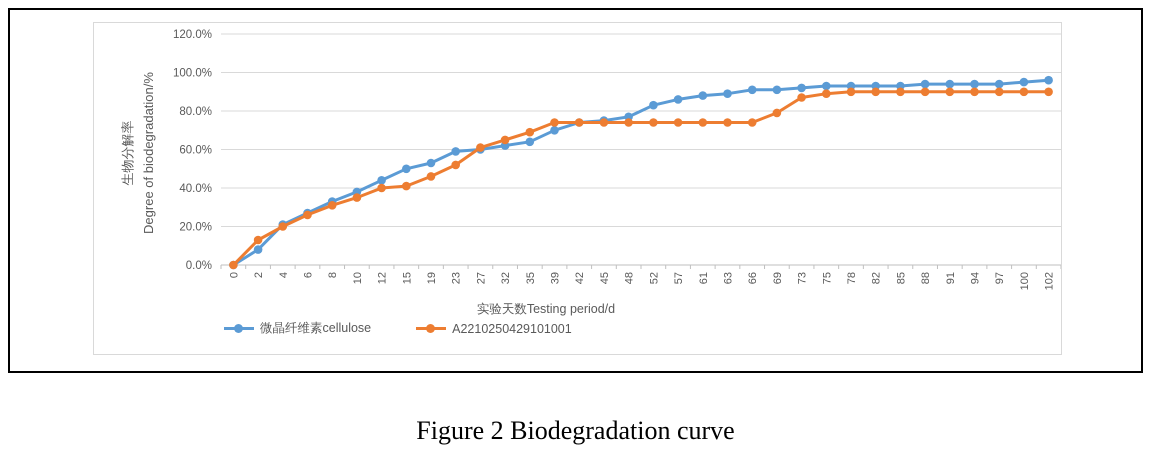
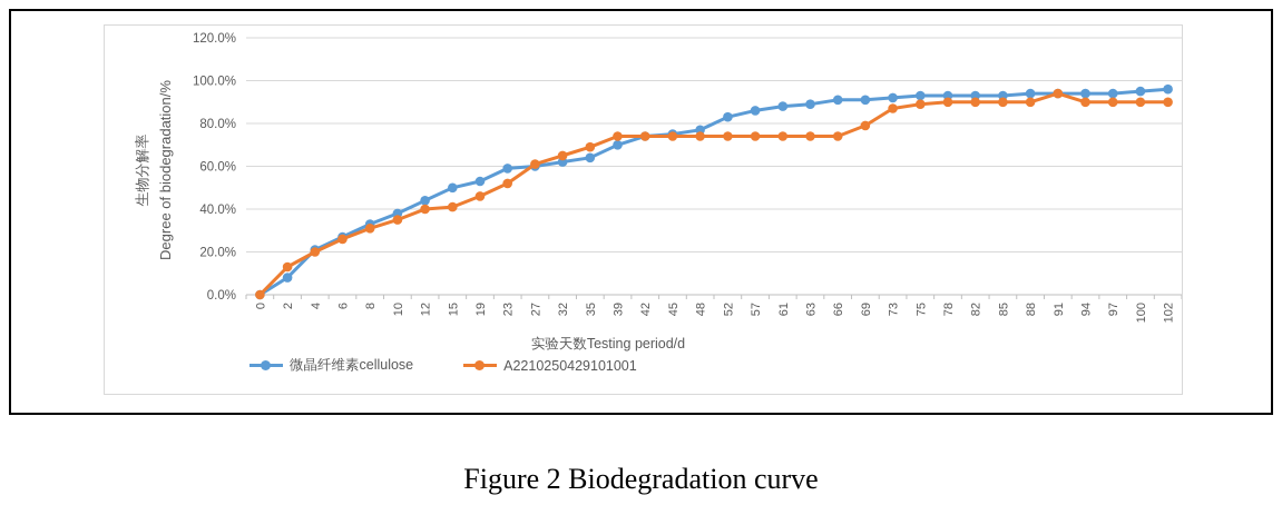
A2210250429101001/91: 90% -> 94%
